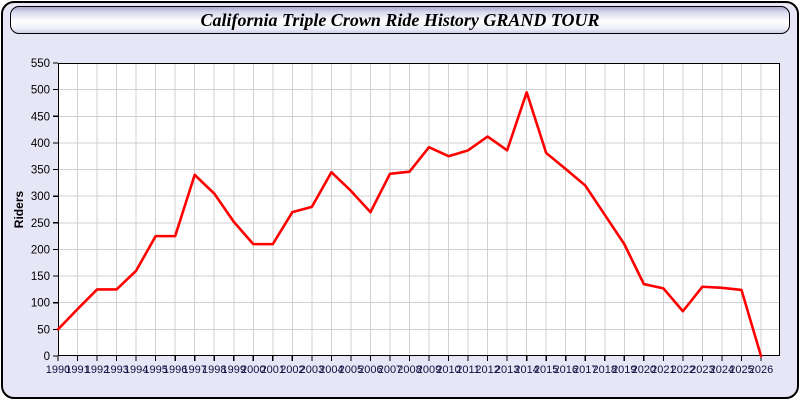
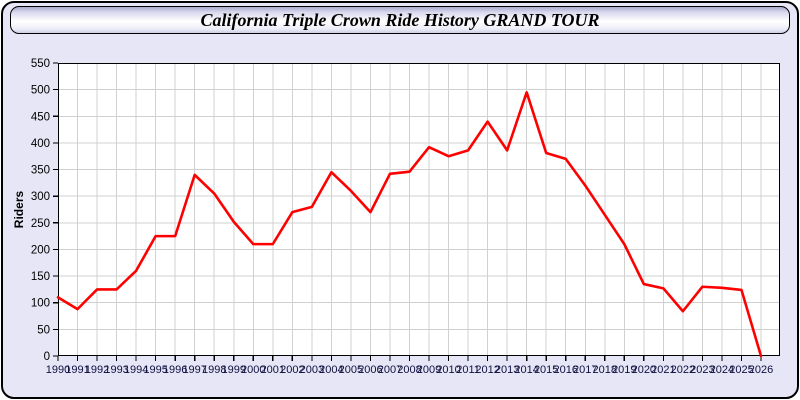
1990: 50 -> 110
2012: 410 -> 440
2016: 350 -> 370
